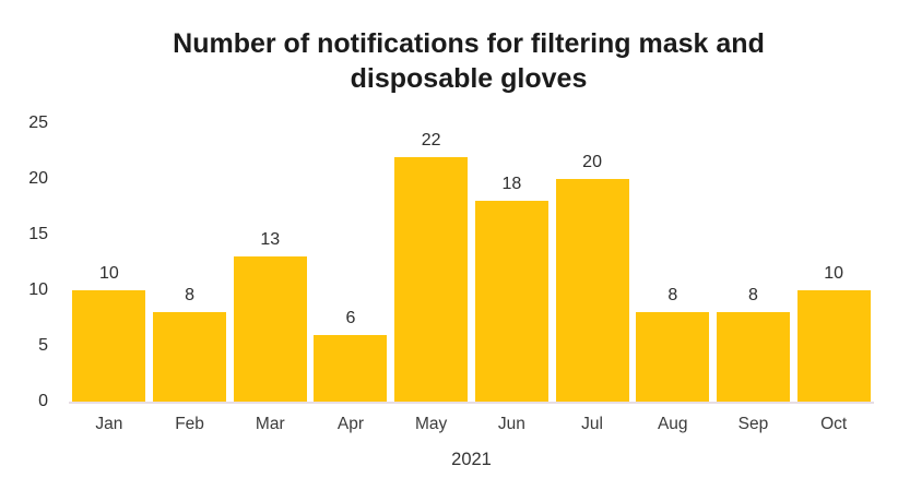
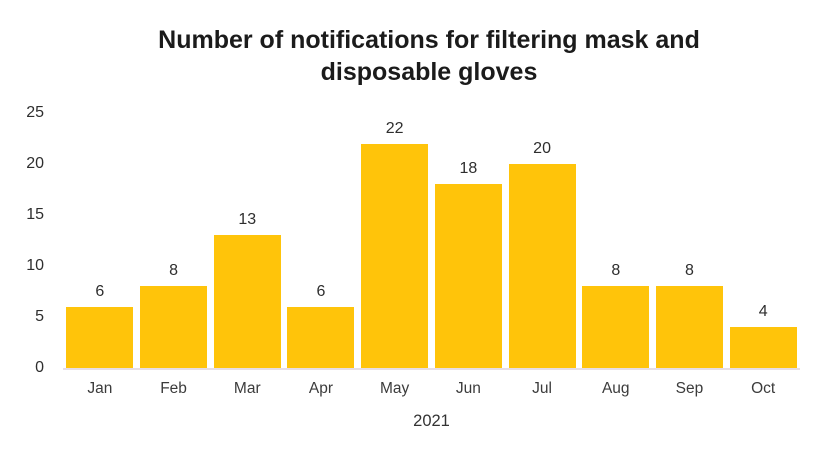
Jan: 10 -> 6
Oct: 10 -> 4
